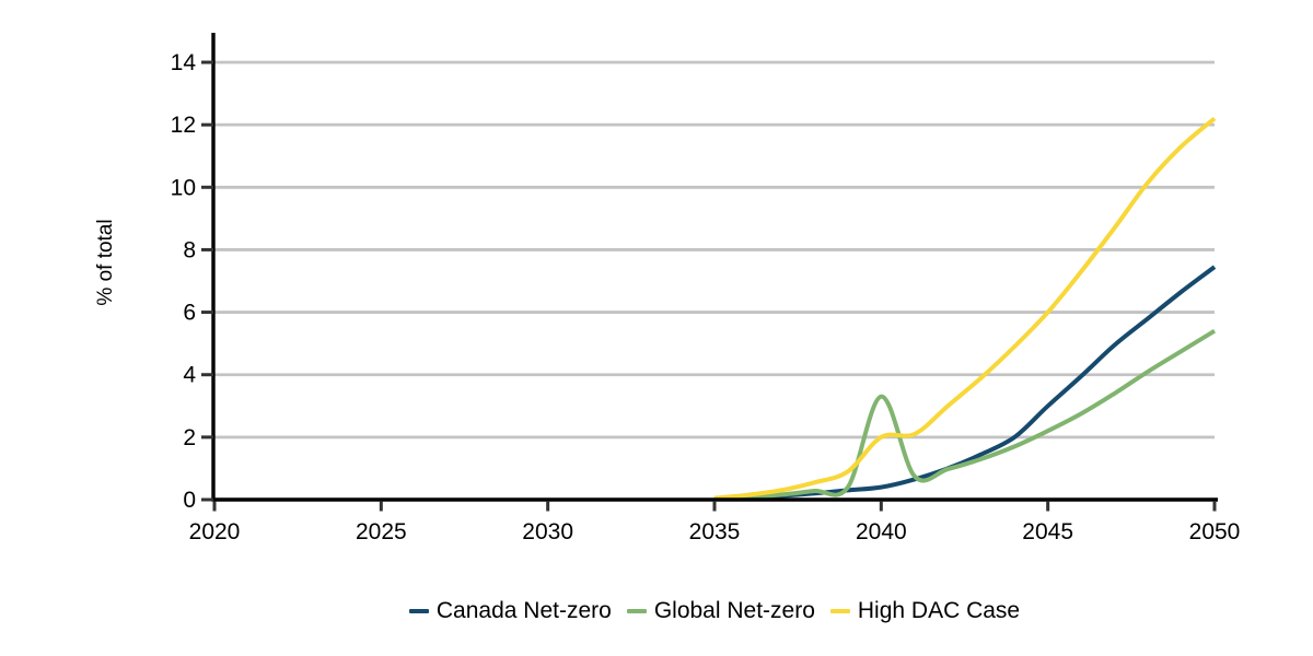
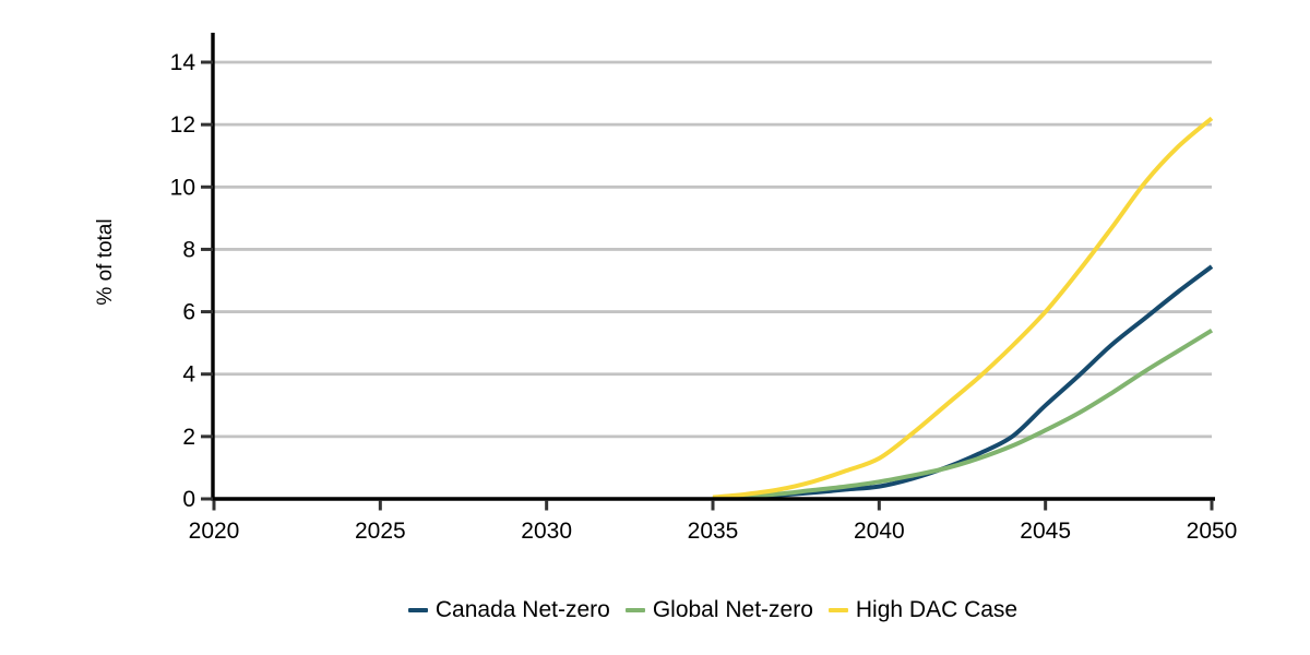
Global Net-zero/2040: 3.3 -> 0.6
High DAC Case/2040: 2.0 -> 1.3
